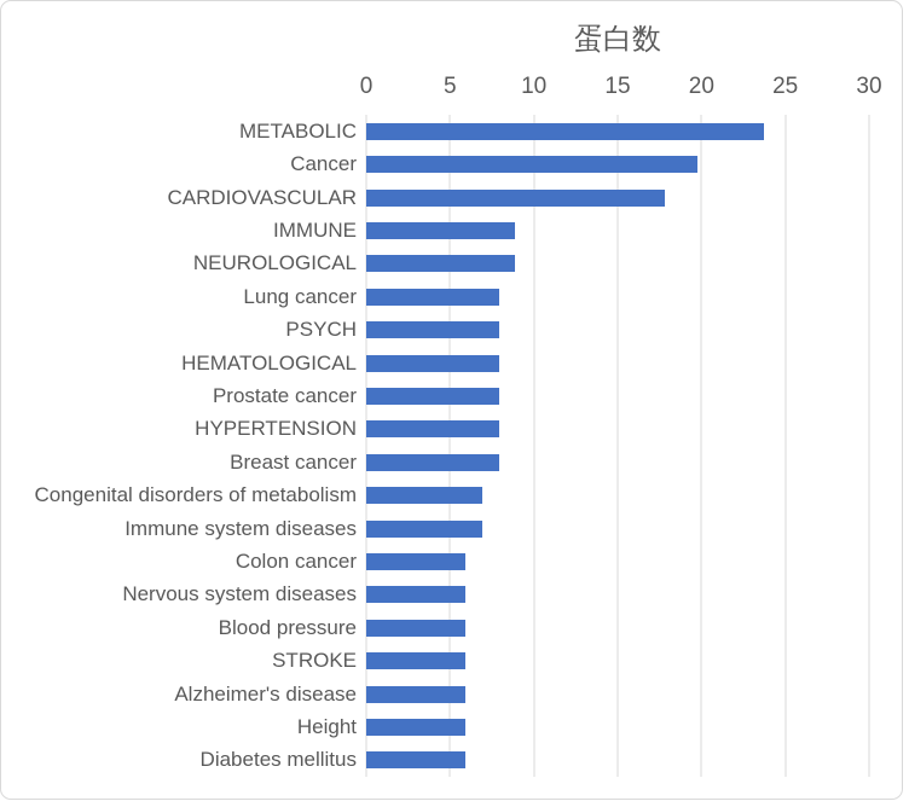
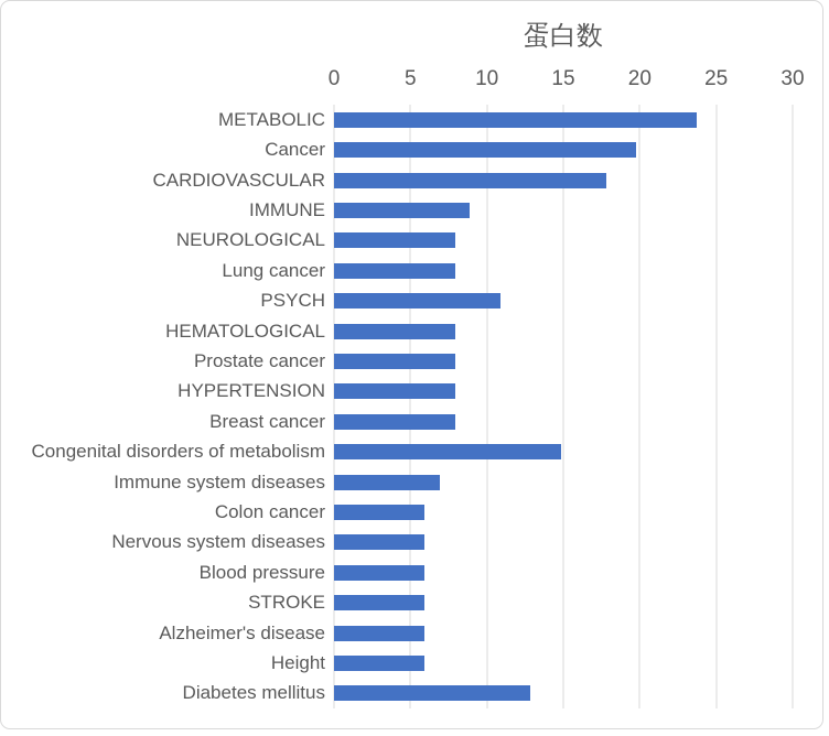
NEUROLOGICAL: 9 -> 8
PSYCH: 8 -> 11
Congenital disorders of metabolism: 7 -> 15
Diabetes mellitus: 6 -> 13
